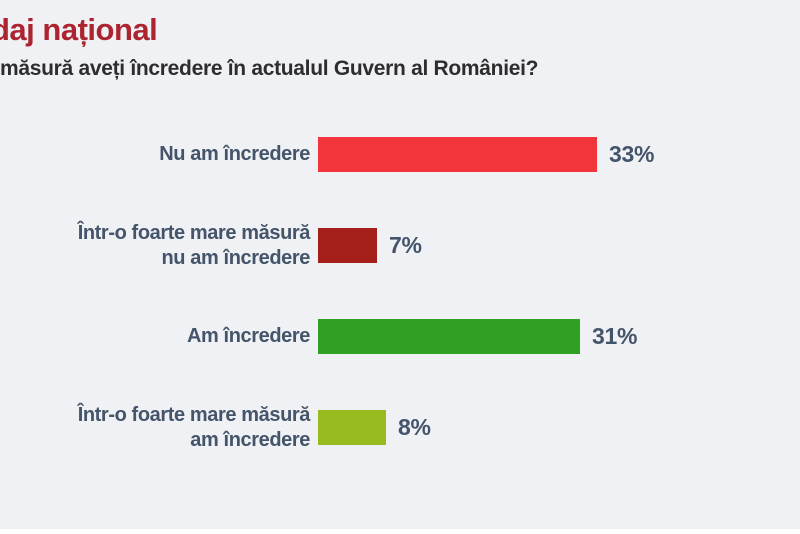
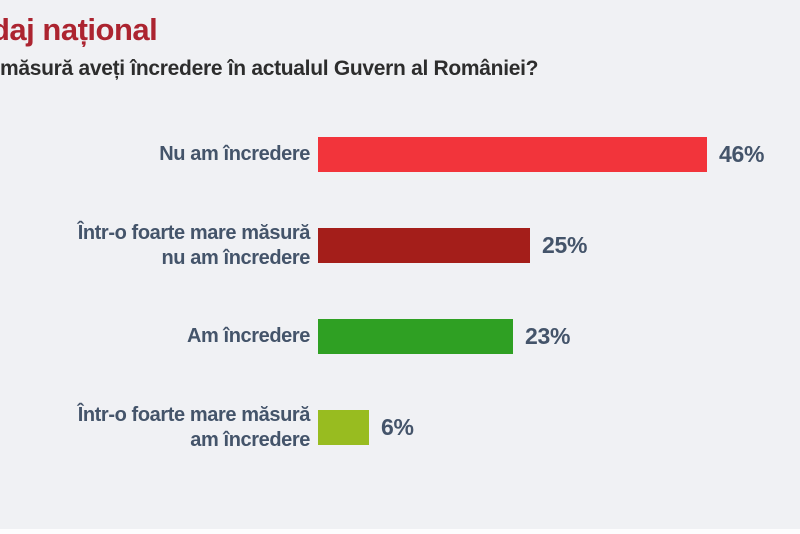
Nu am încredere: 33% -> 46%
Într-o foarte mare măsură nu am încredere: 7% -> 25%
Am încredere: 31% -> 23%
Într-o foarte mare măsură am încredere: 8% -> 6%
